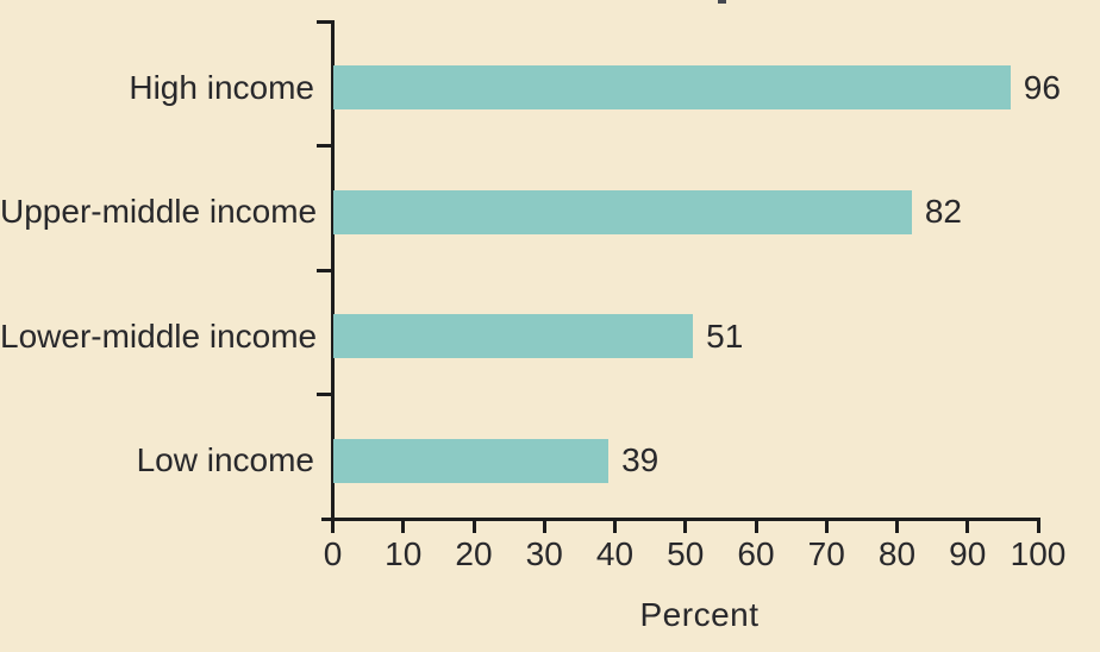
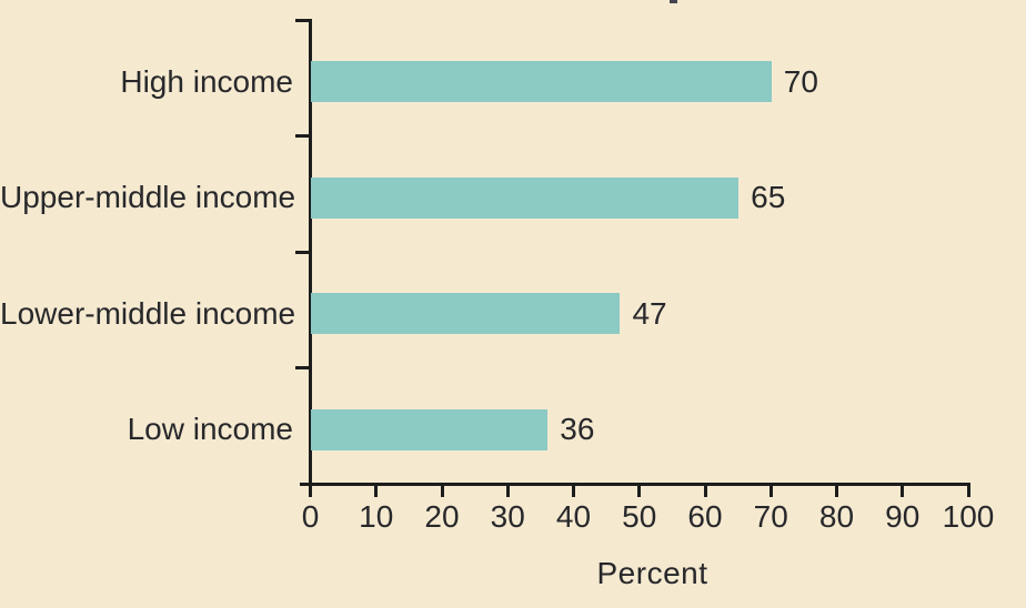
High income: 96 -> 70
Upper-middle income: 82 -> 65
Lower-middle income: 51 -> 47
Low income: 39 -> 36
